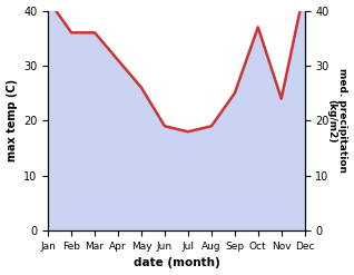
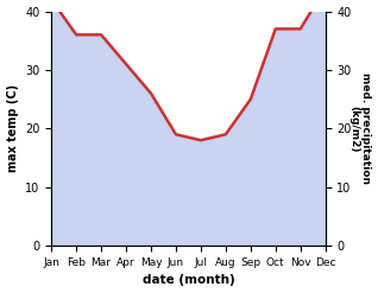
Nov: 24 -> 37
